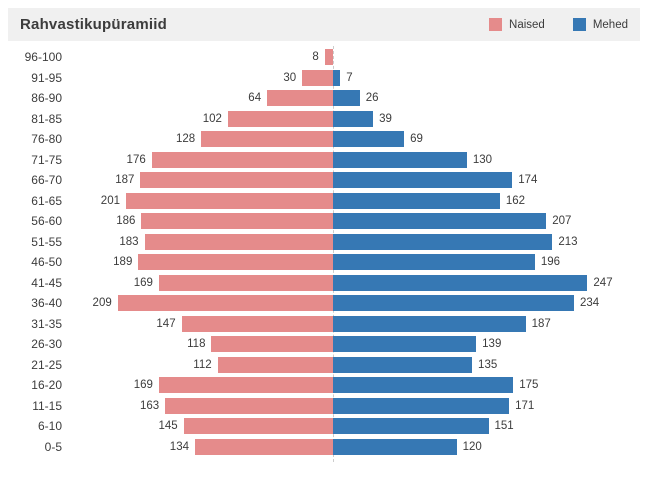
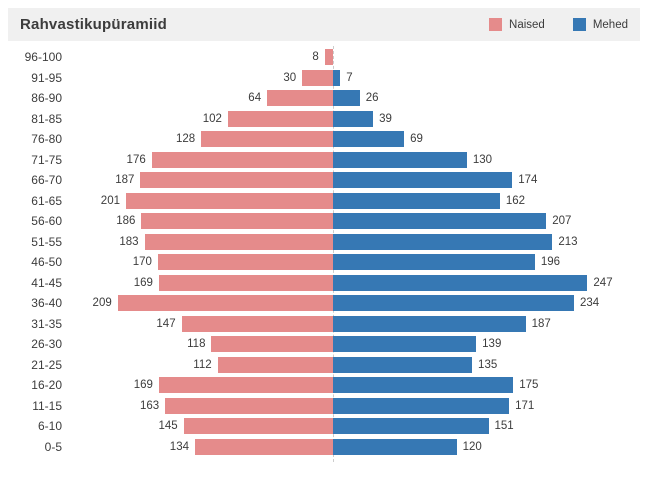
Naised/46-50: 189 -> 170
